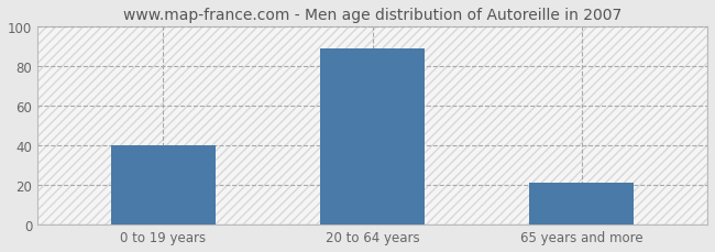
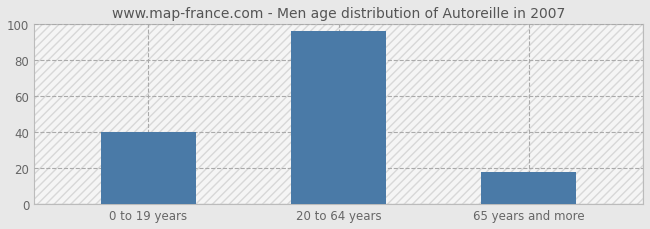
20 to 64 years: 89 -> 96
65 years and more: 21 -> 18
